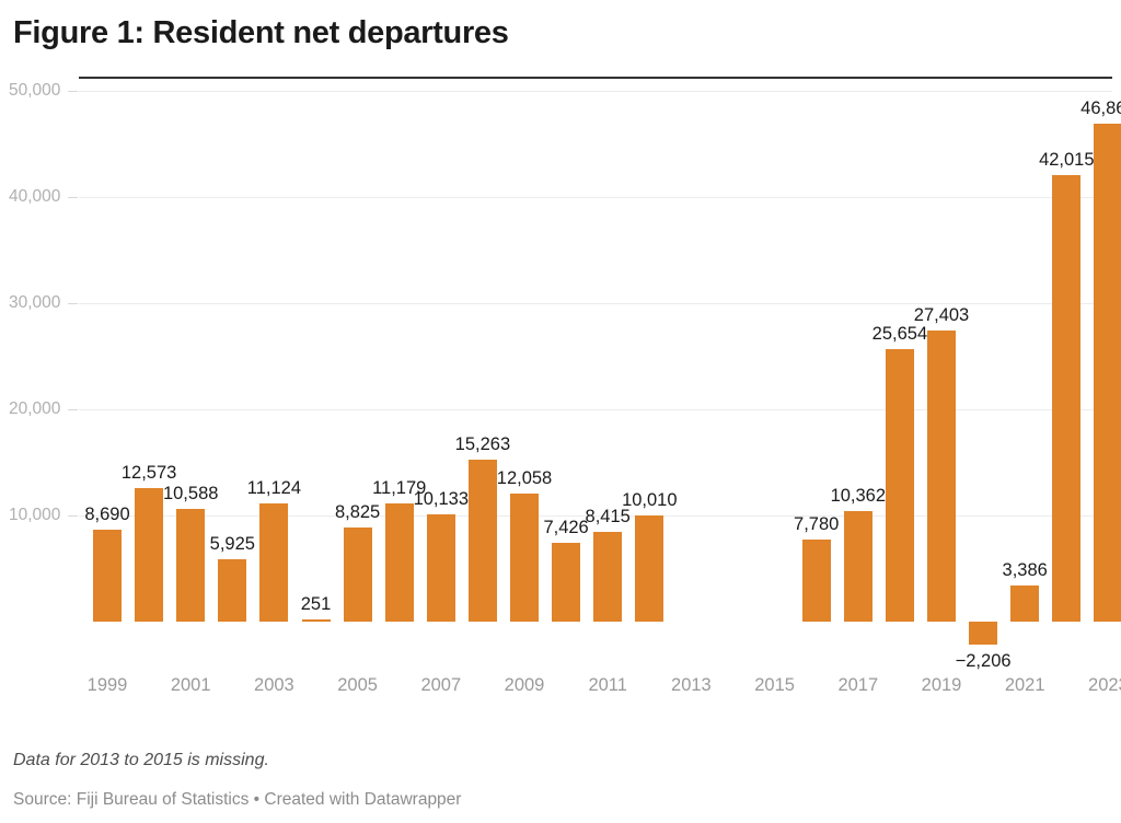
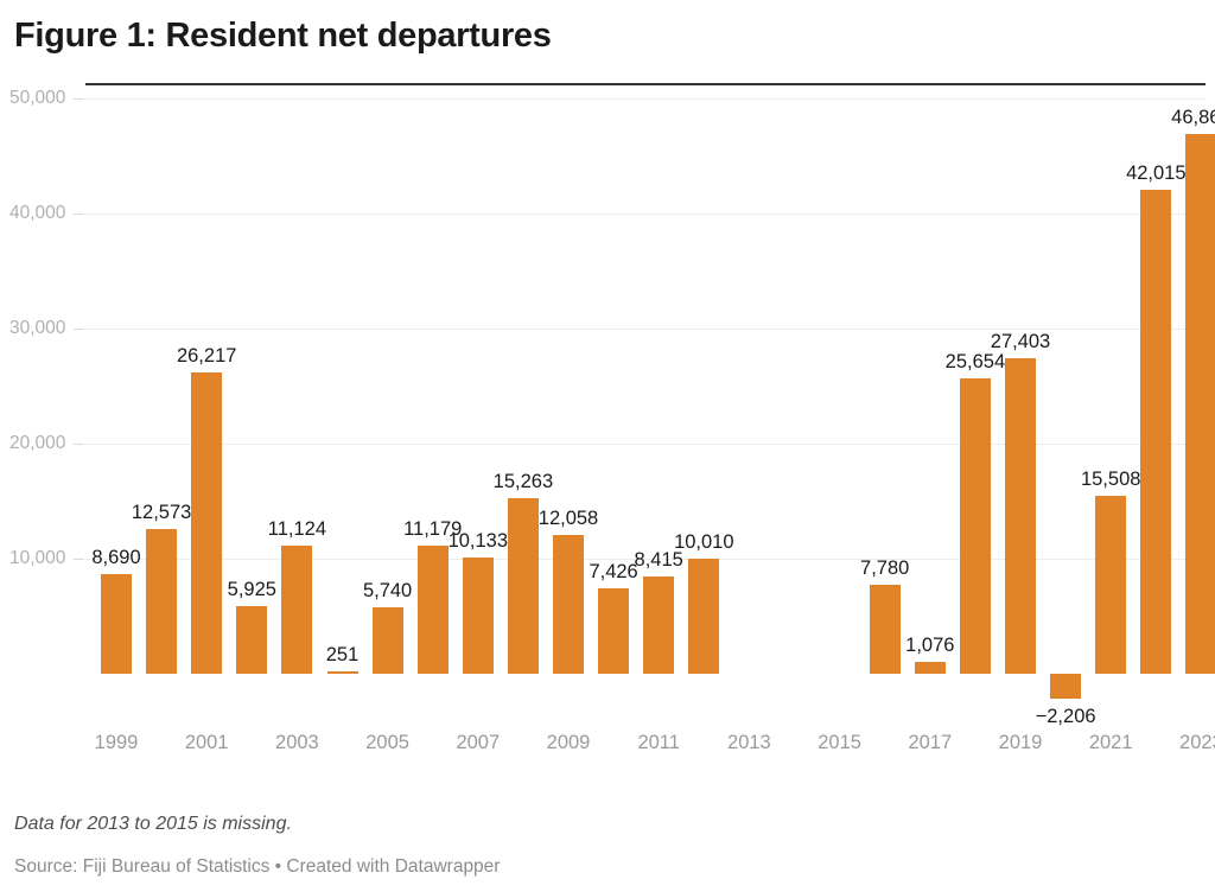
2001: 10,588 -> 26,217
2005: 8,825 -> 5,740
2017: 10,362 -> 1,076
2021: 3,386 -> 15,508
